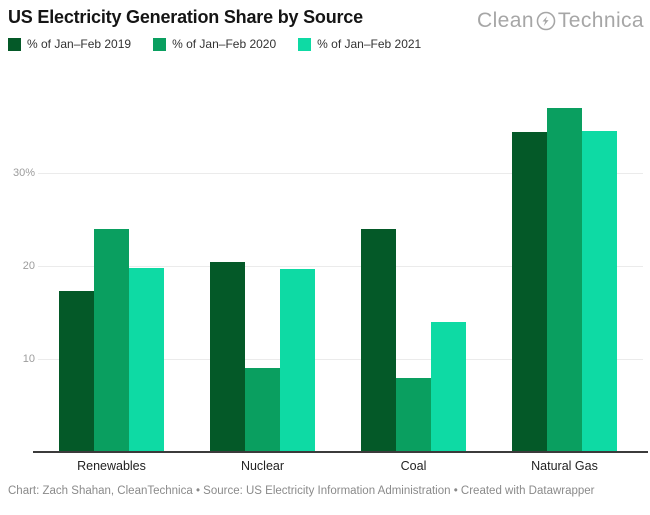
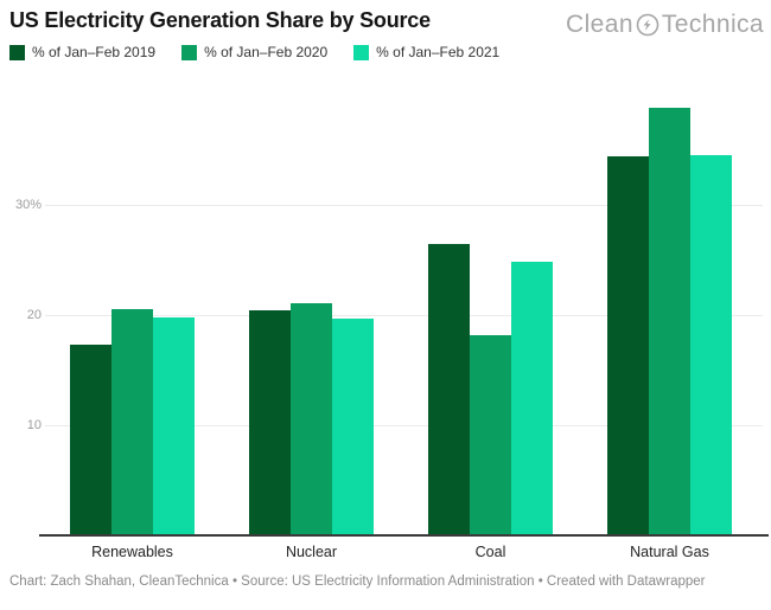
% of Jan–Feb 2020/Renewables: 24% -> 20%
% of Jan–Feb 2020/Nuclear: 9% -> 21%
% of Jan–Feb 2019/Coal: 24% -> 26%
% of Jan–Feb 2020/Coal: 8% -> 18%
% of Jan–Feb 2021/Coal: 14% -> 25%
% of Jan–Feb 2020/Natural Gas: 37% -> 39%
